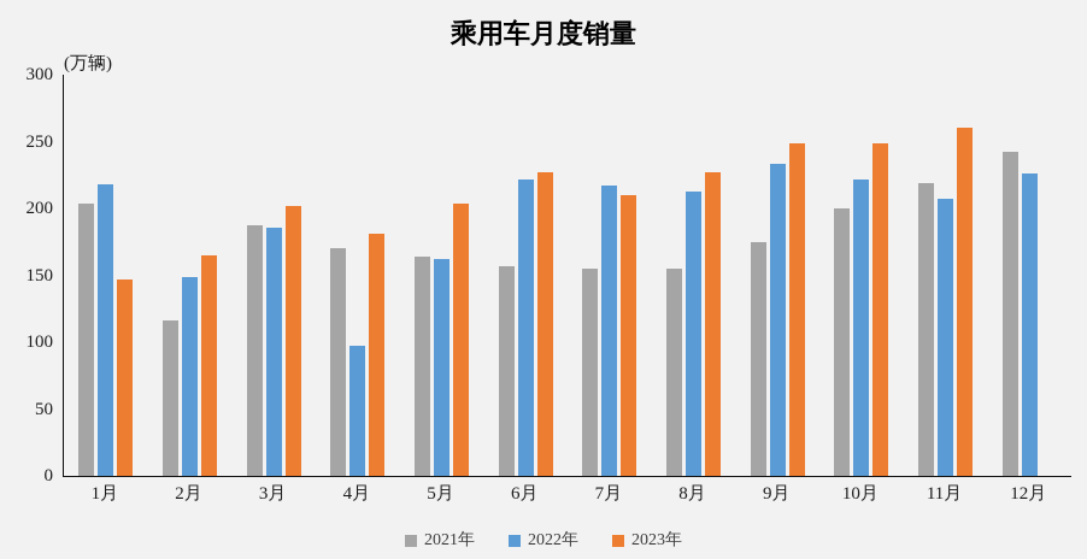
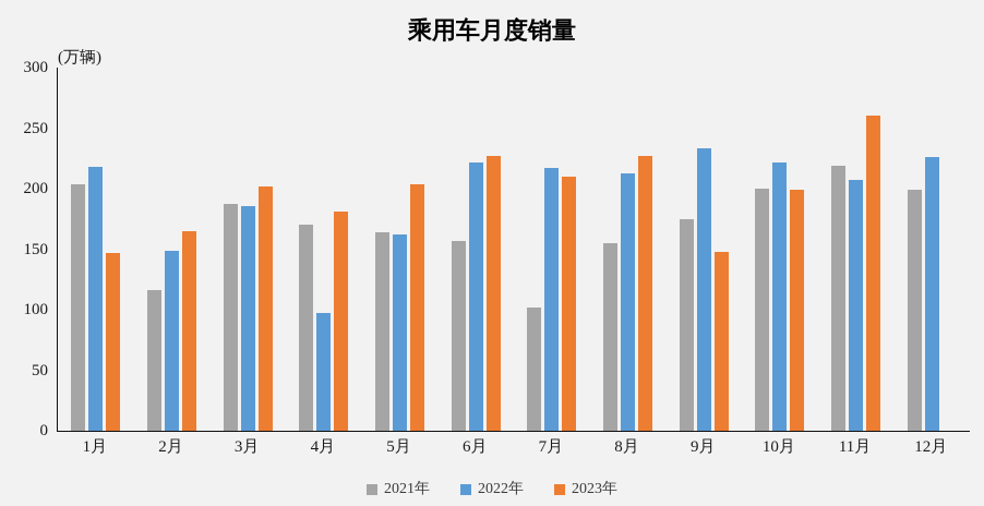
2021年/7月: 155 -> 102
2023年/9月: 249 -> 148
2023年/10月: 249 -> 199
2021年/12月: 242 -> 199
